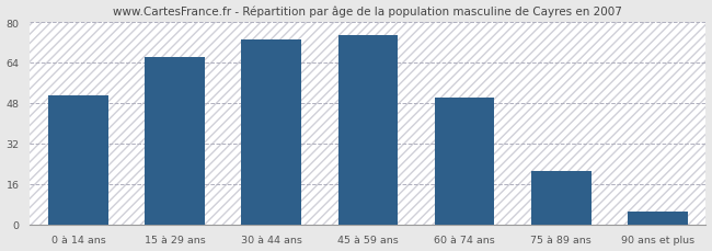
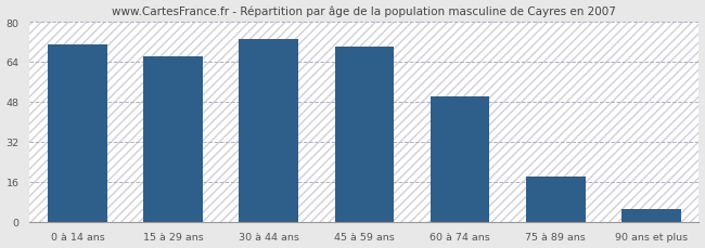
0 à 14 ans: 51 -> 71
45 à 59 ans: 75 -> 70
75 à 89 ans: 21 -> 18
